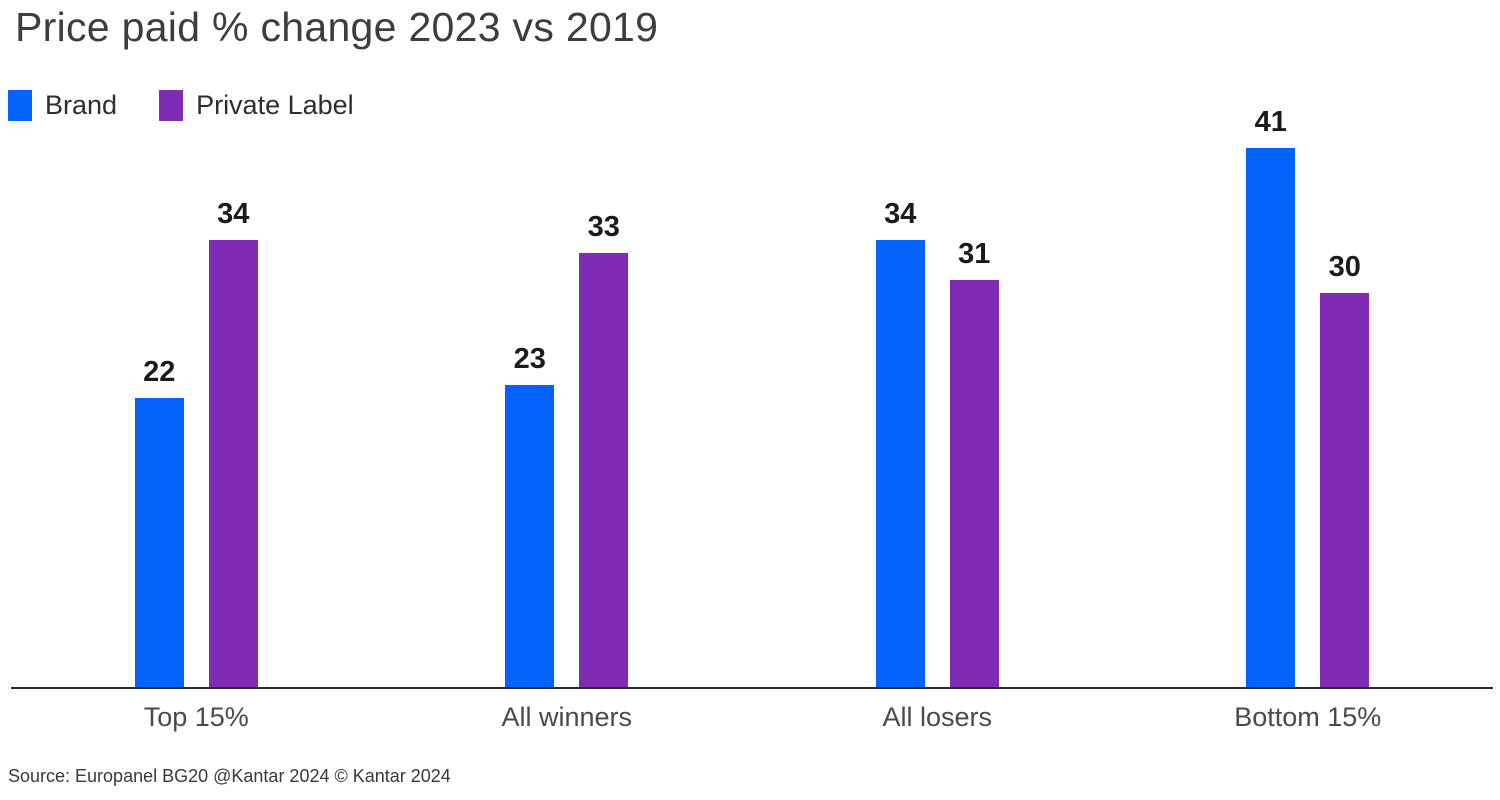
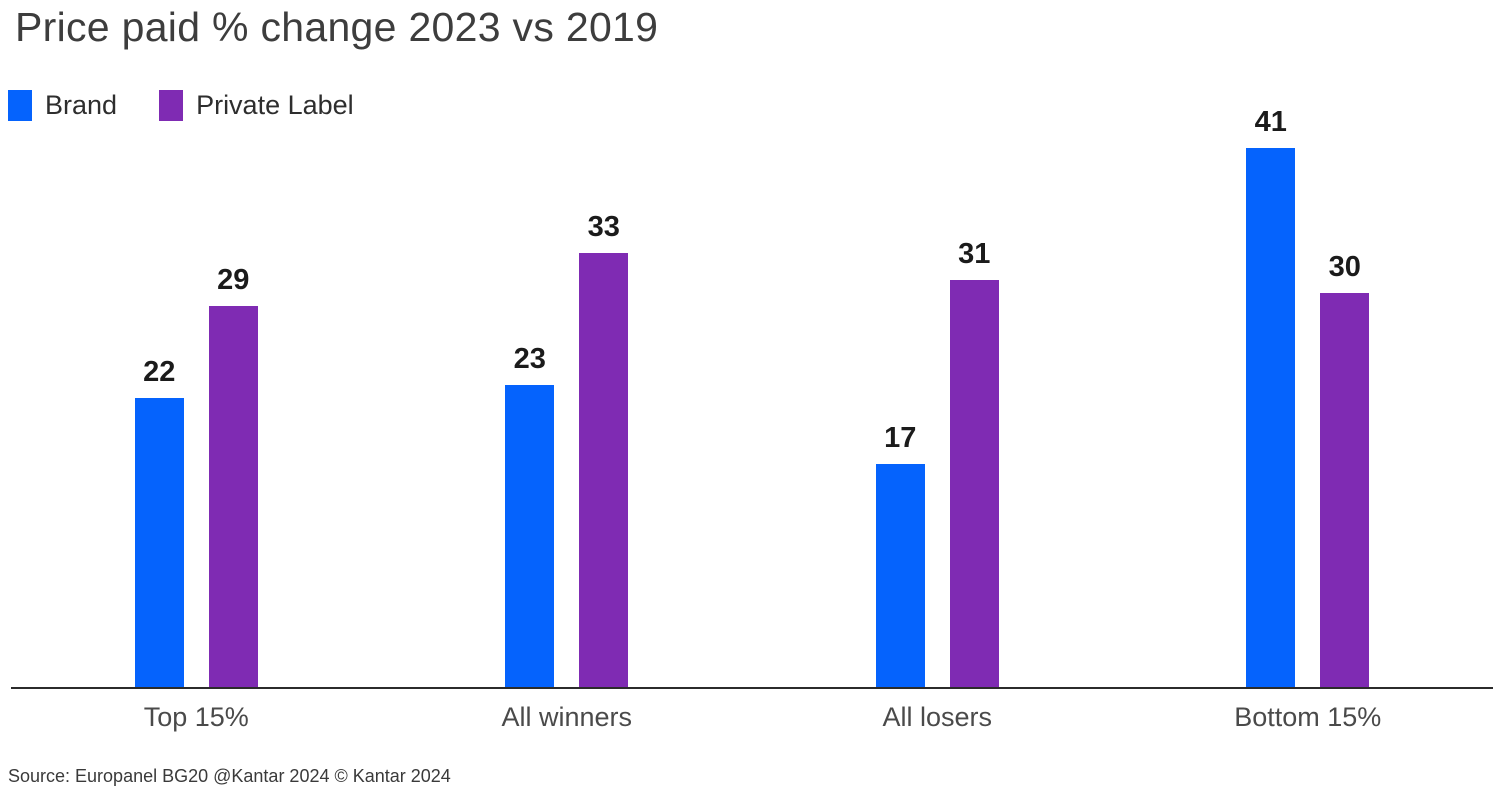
Private Label/Top 15%: 34 -> 29
Brand/All losers: 34 -> 17
